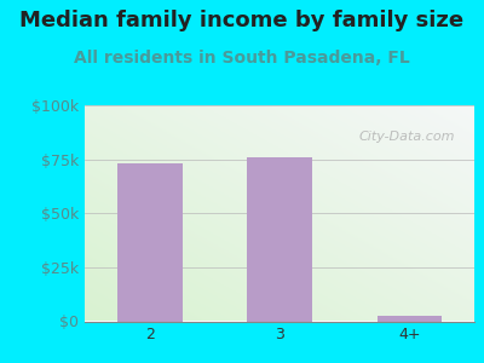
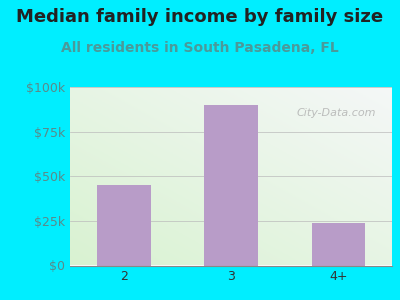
2: $73k -> $45k
3: $76k -> $90k
4+: $2k -> $24k
